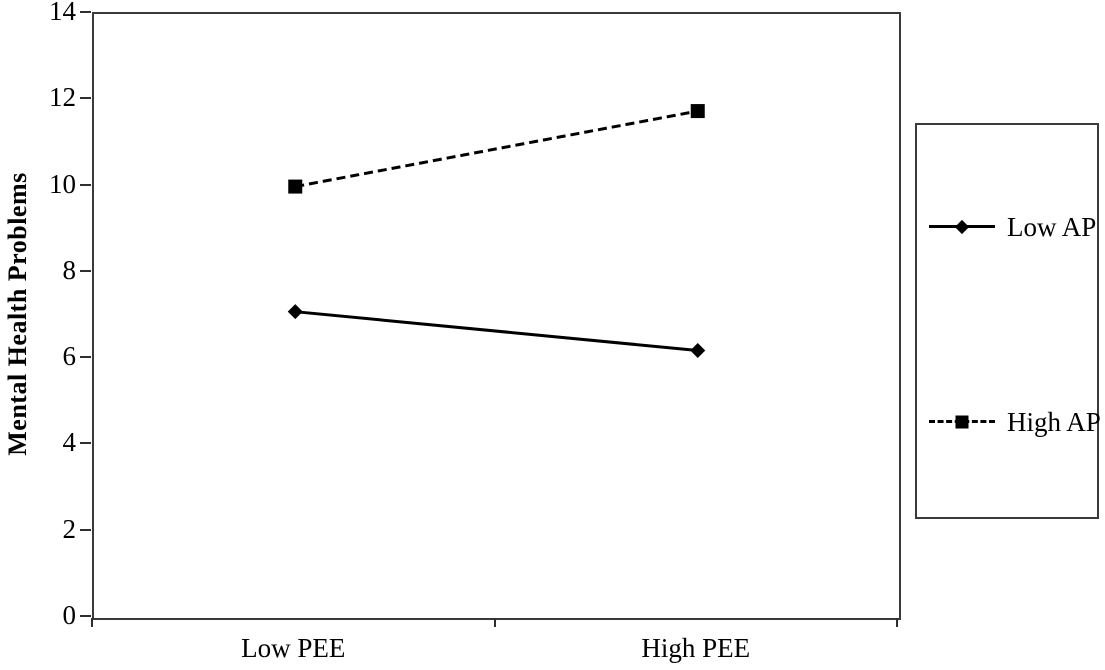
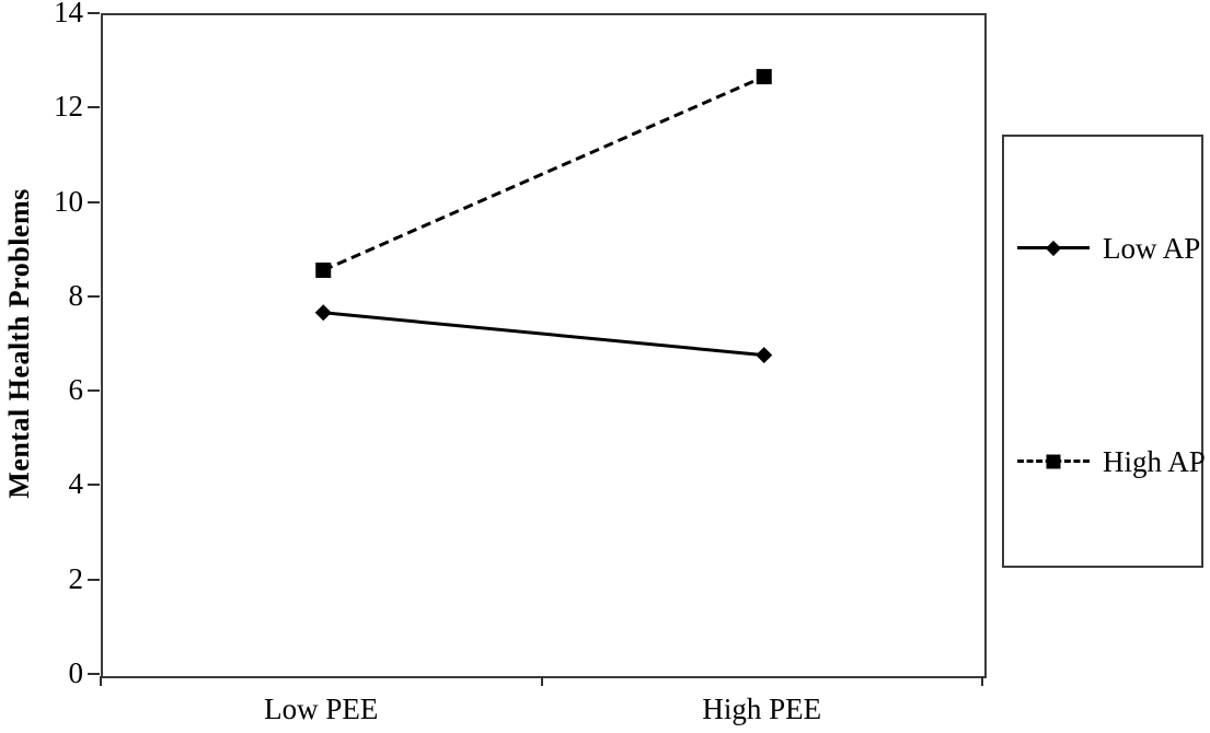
Low AP/Low PEE: 7.1 -> 7.7
High AP/Low PEE: 10.0 -> 8.6
Low AP/High PEE: 6.2 -> 6.8
High AP/High PEE: 11.8 -> 12.7
